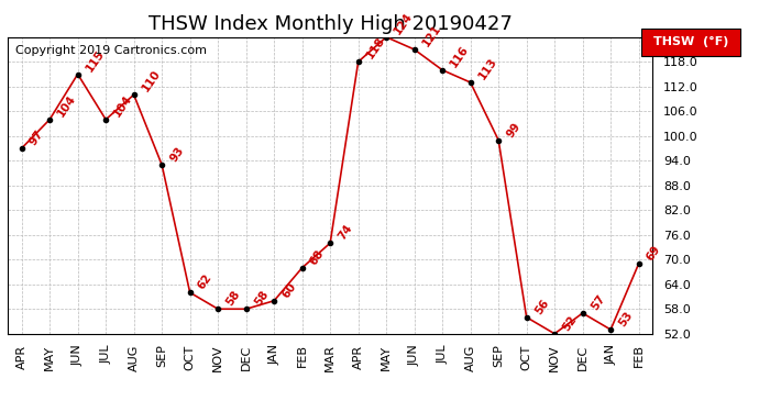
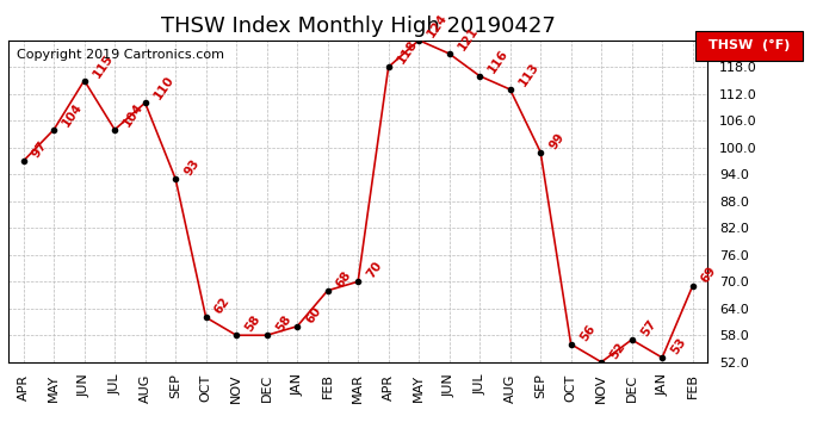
MAR: 74 -> 70
